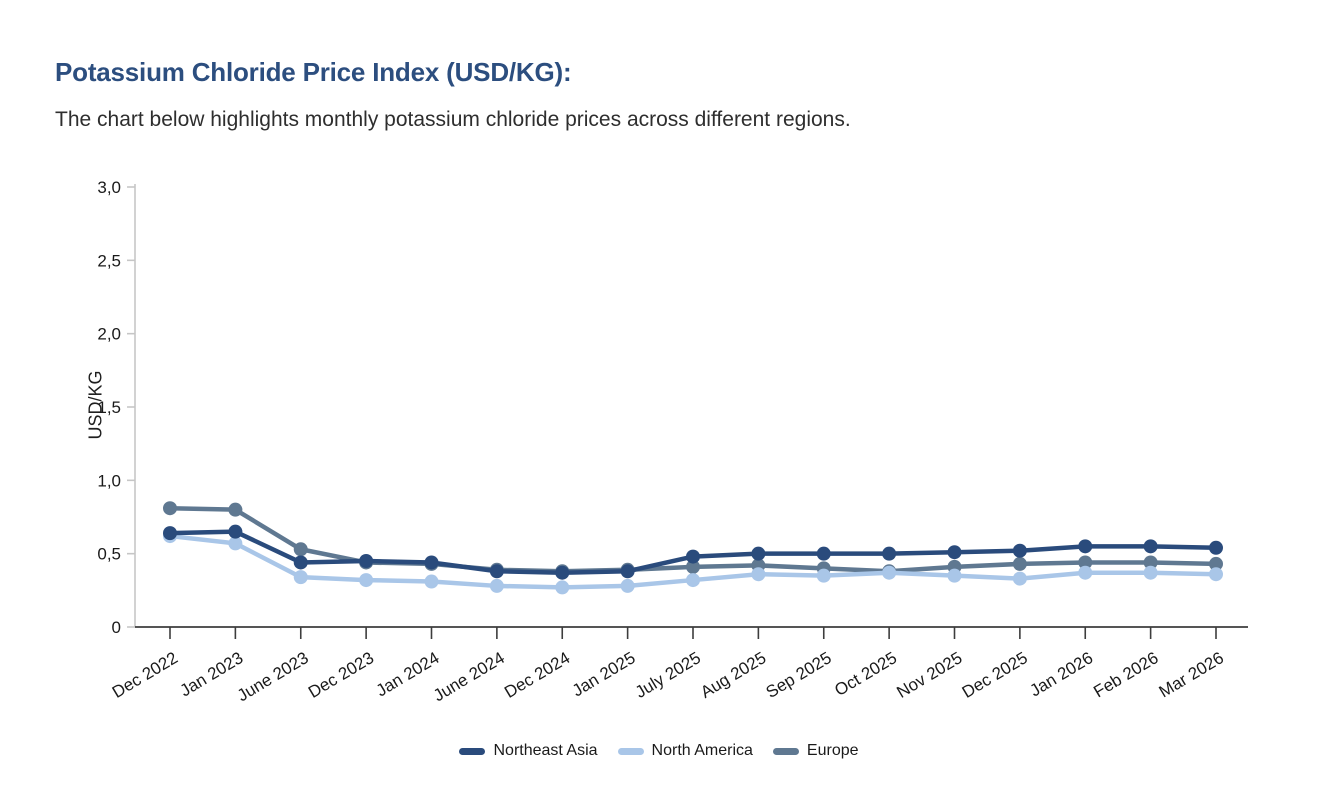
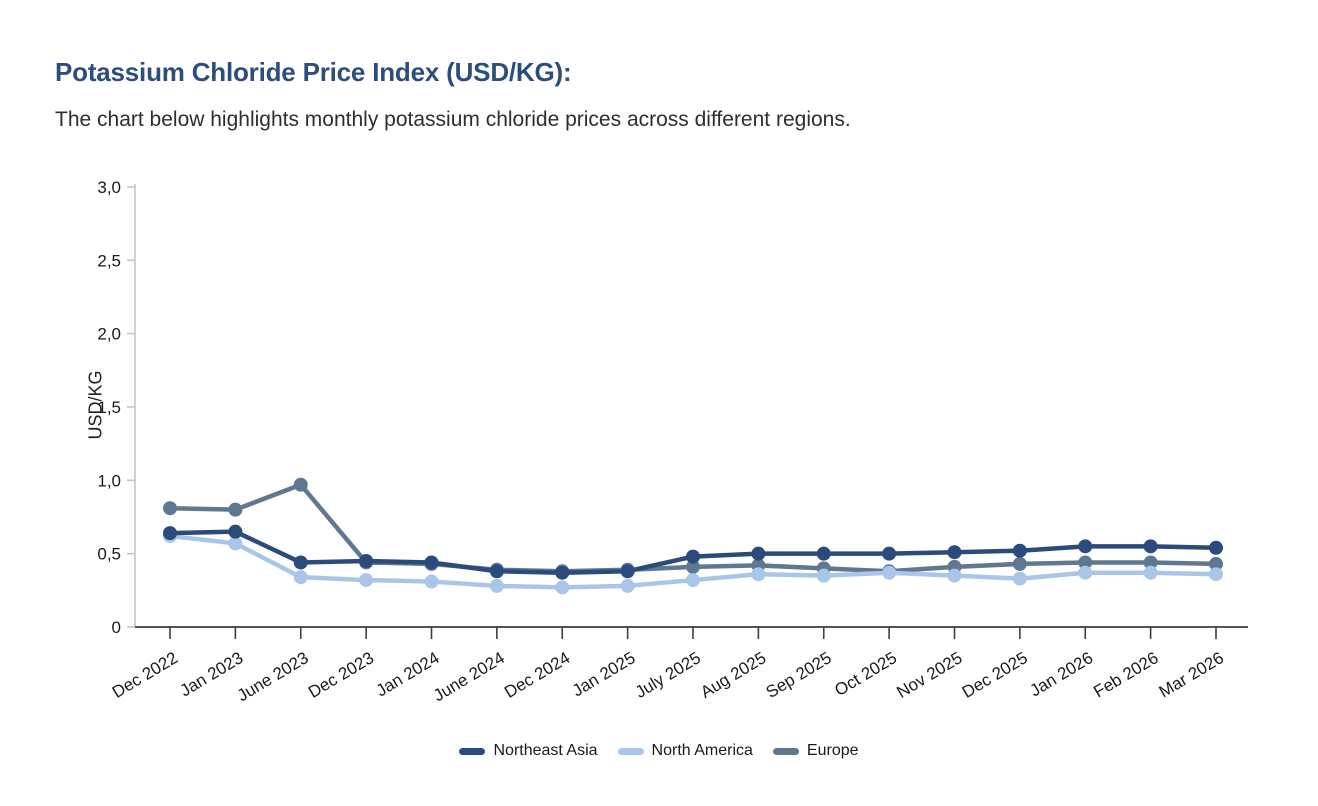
Europe/June 2023: 0,53 -> 0,97
